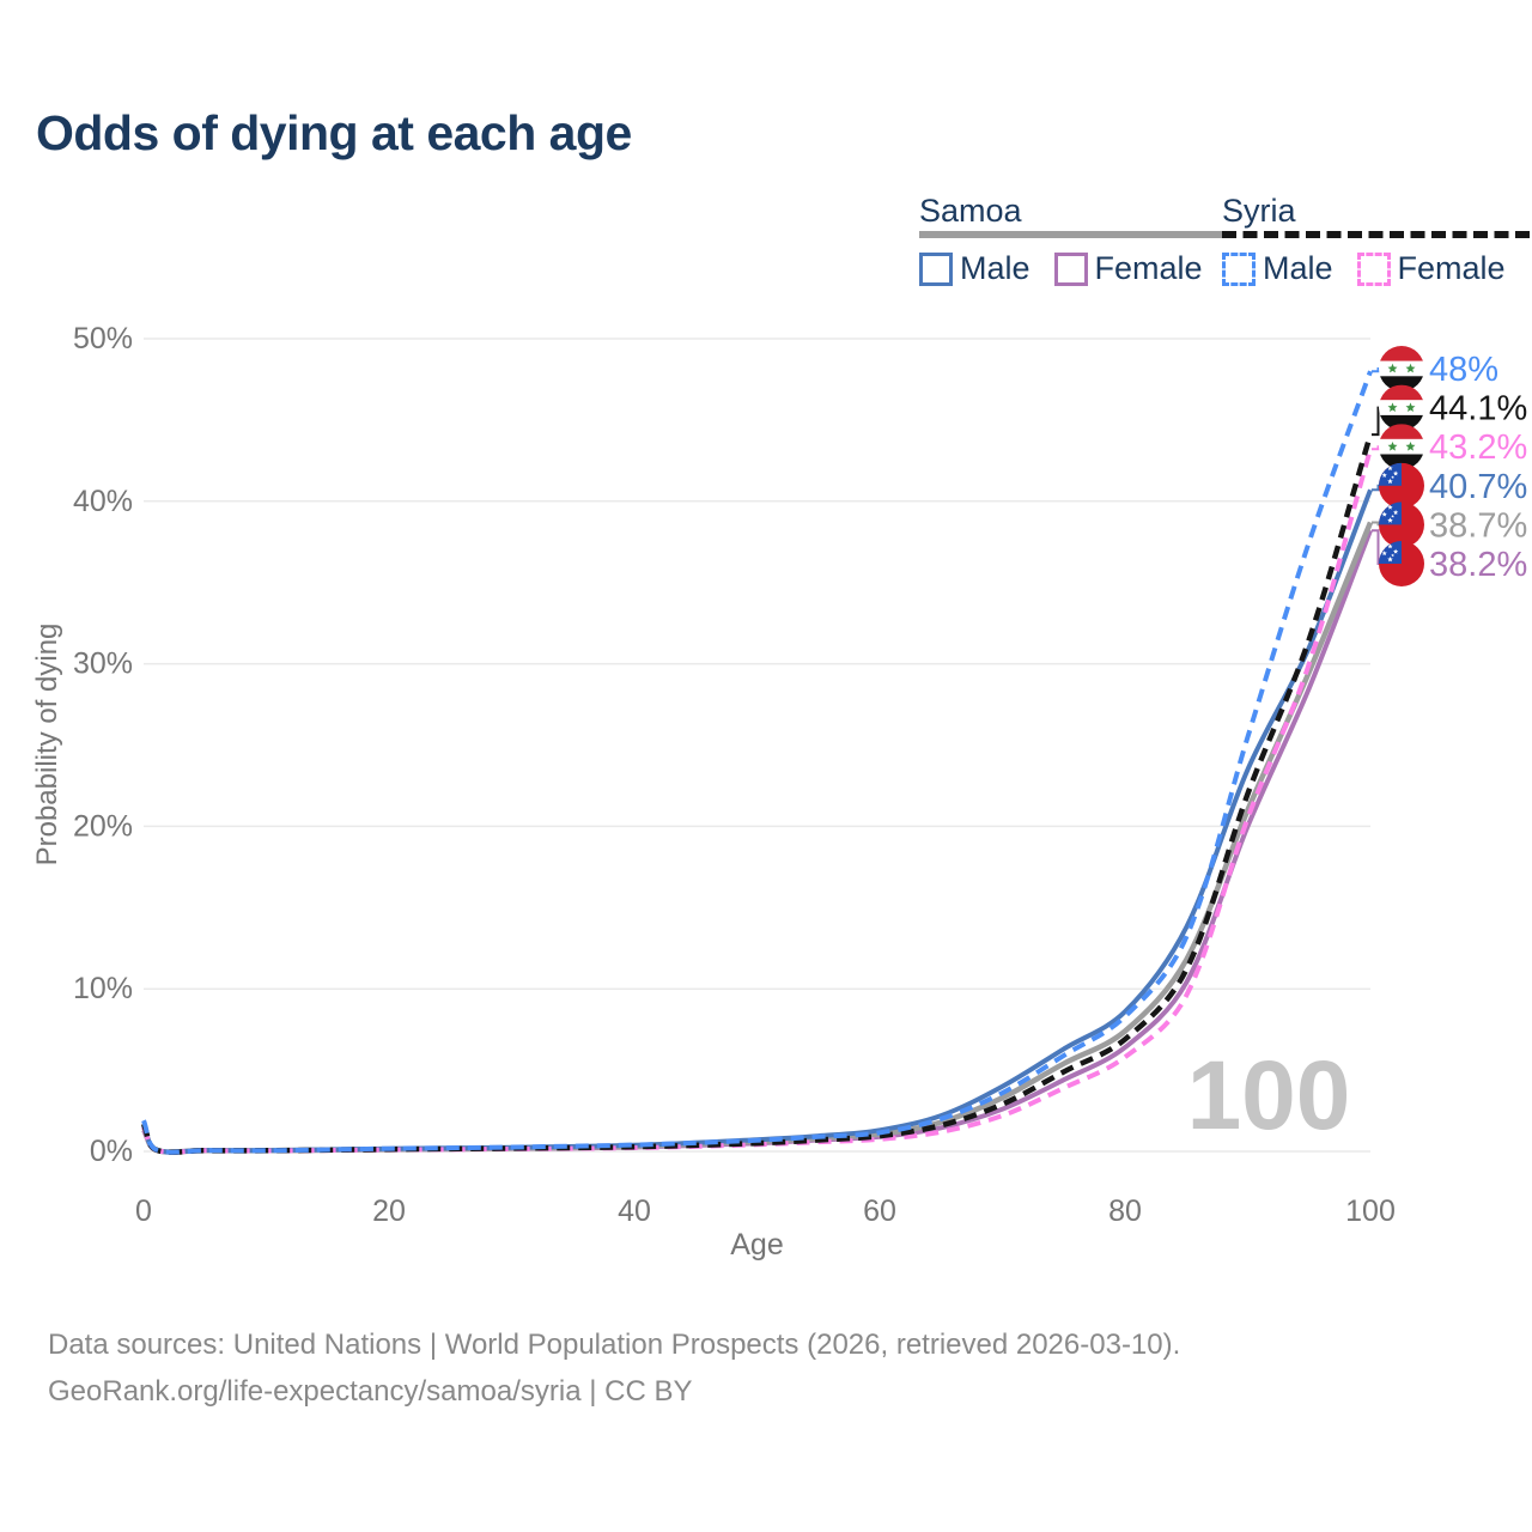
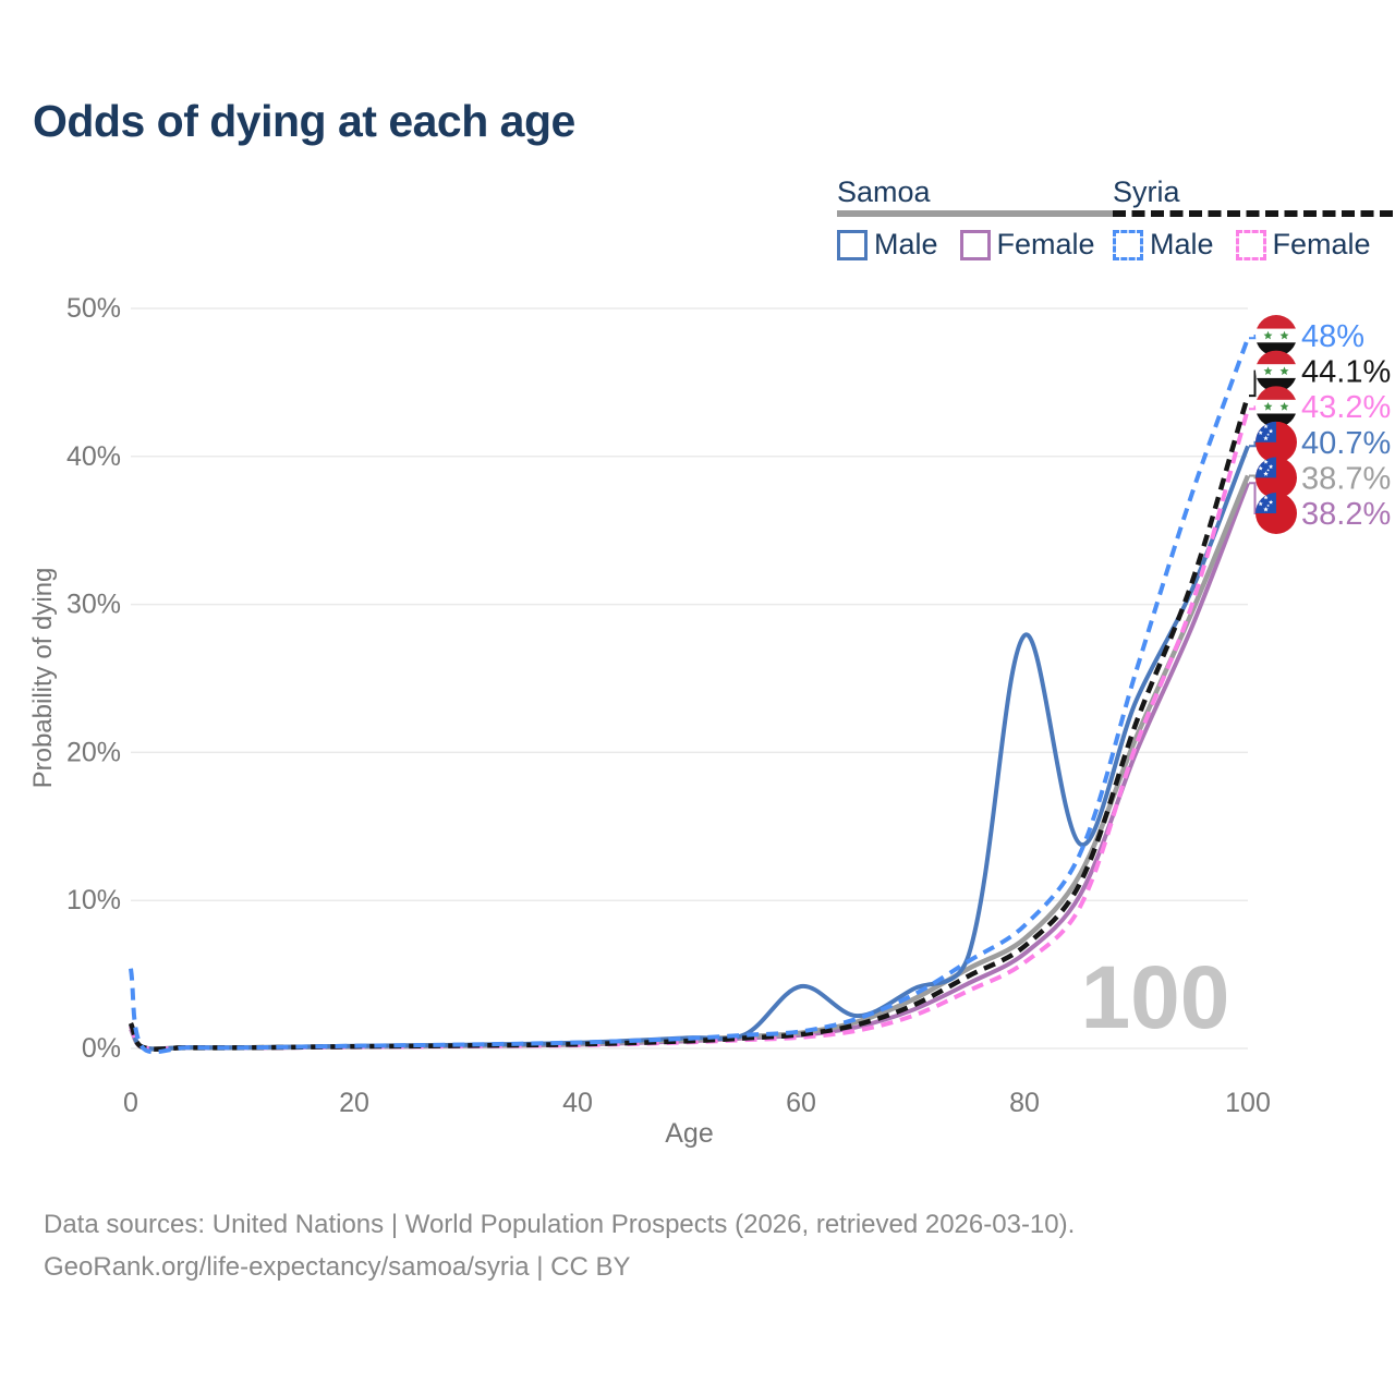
Syria Male/0: 1.9% -> 5.4%
Samoa Male/60: 1.3% -> 4.2%
Samoa Male/80: 8.6% -> 27.9%
